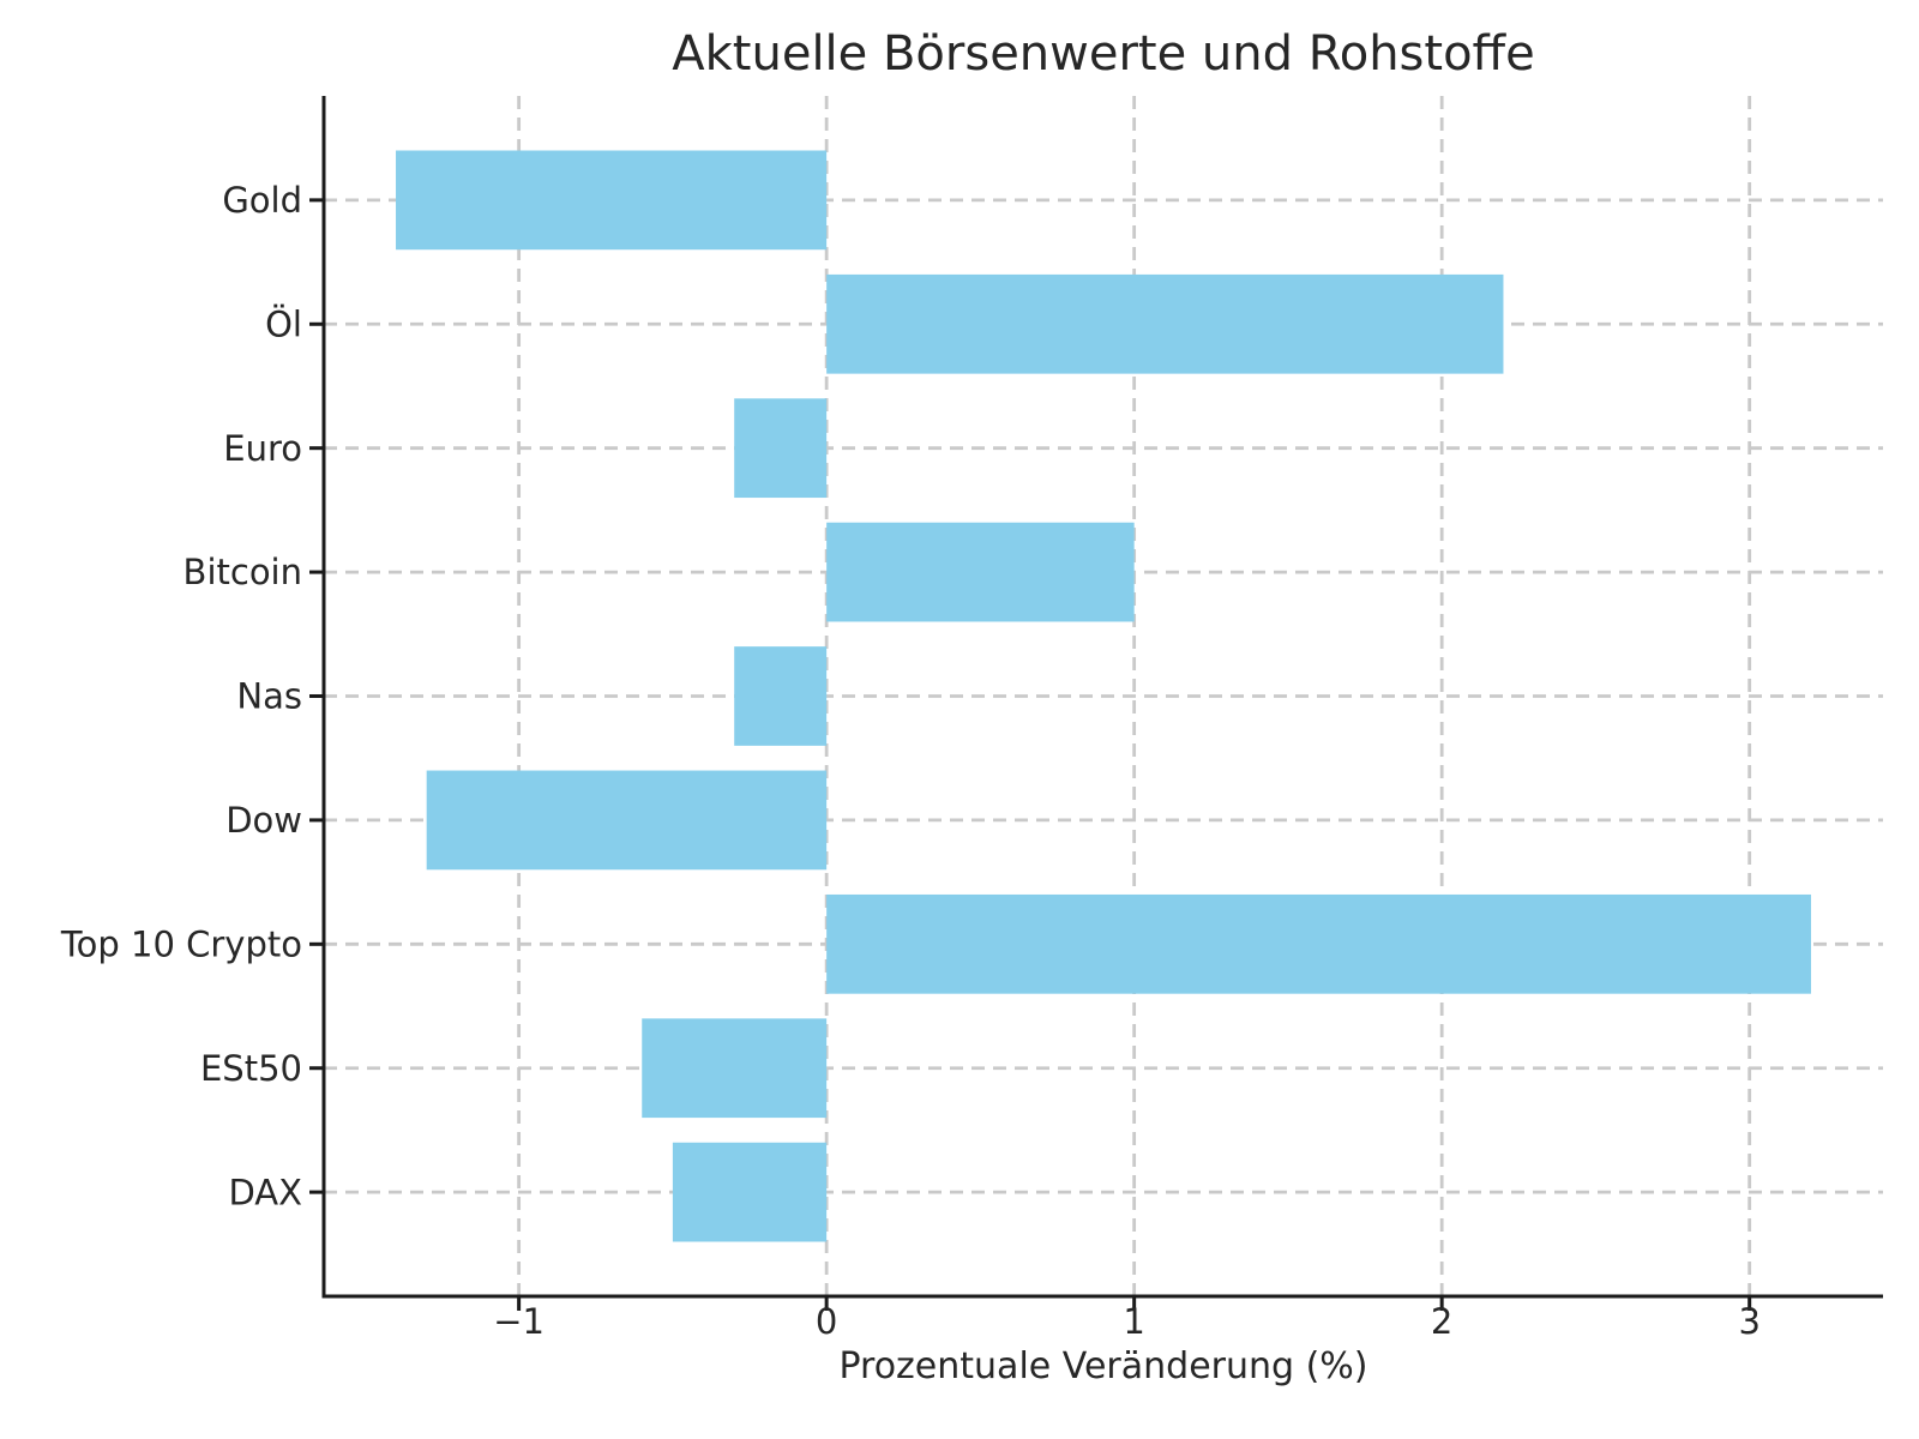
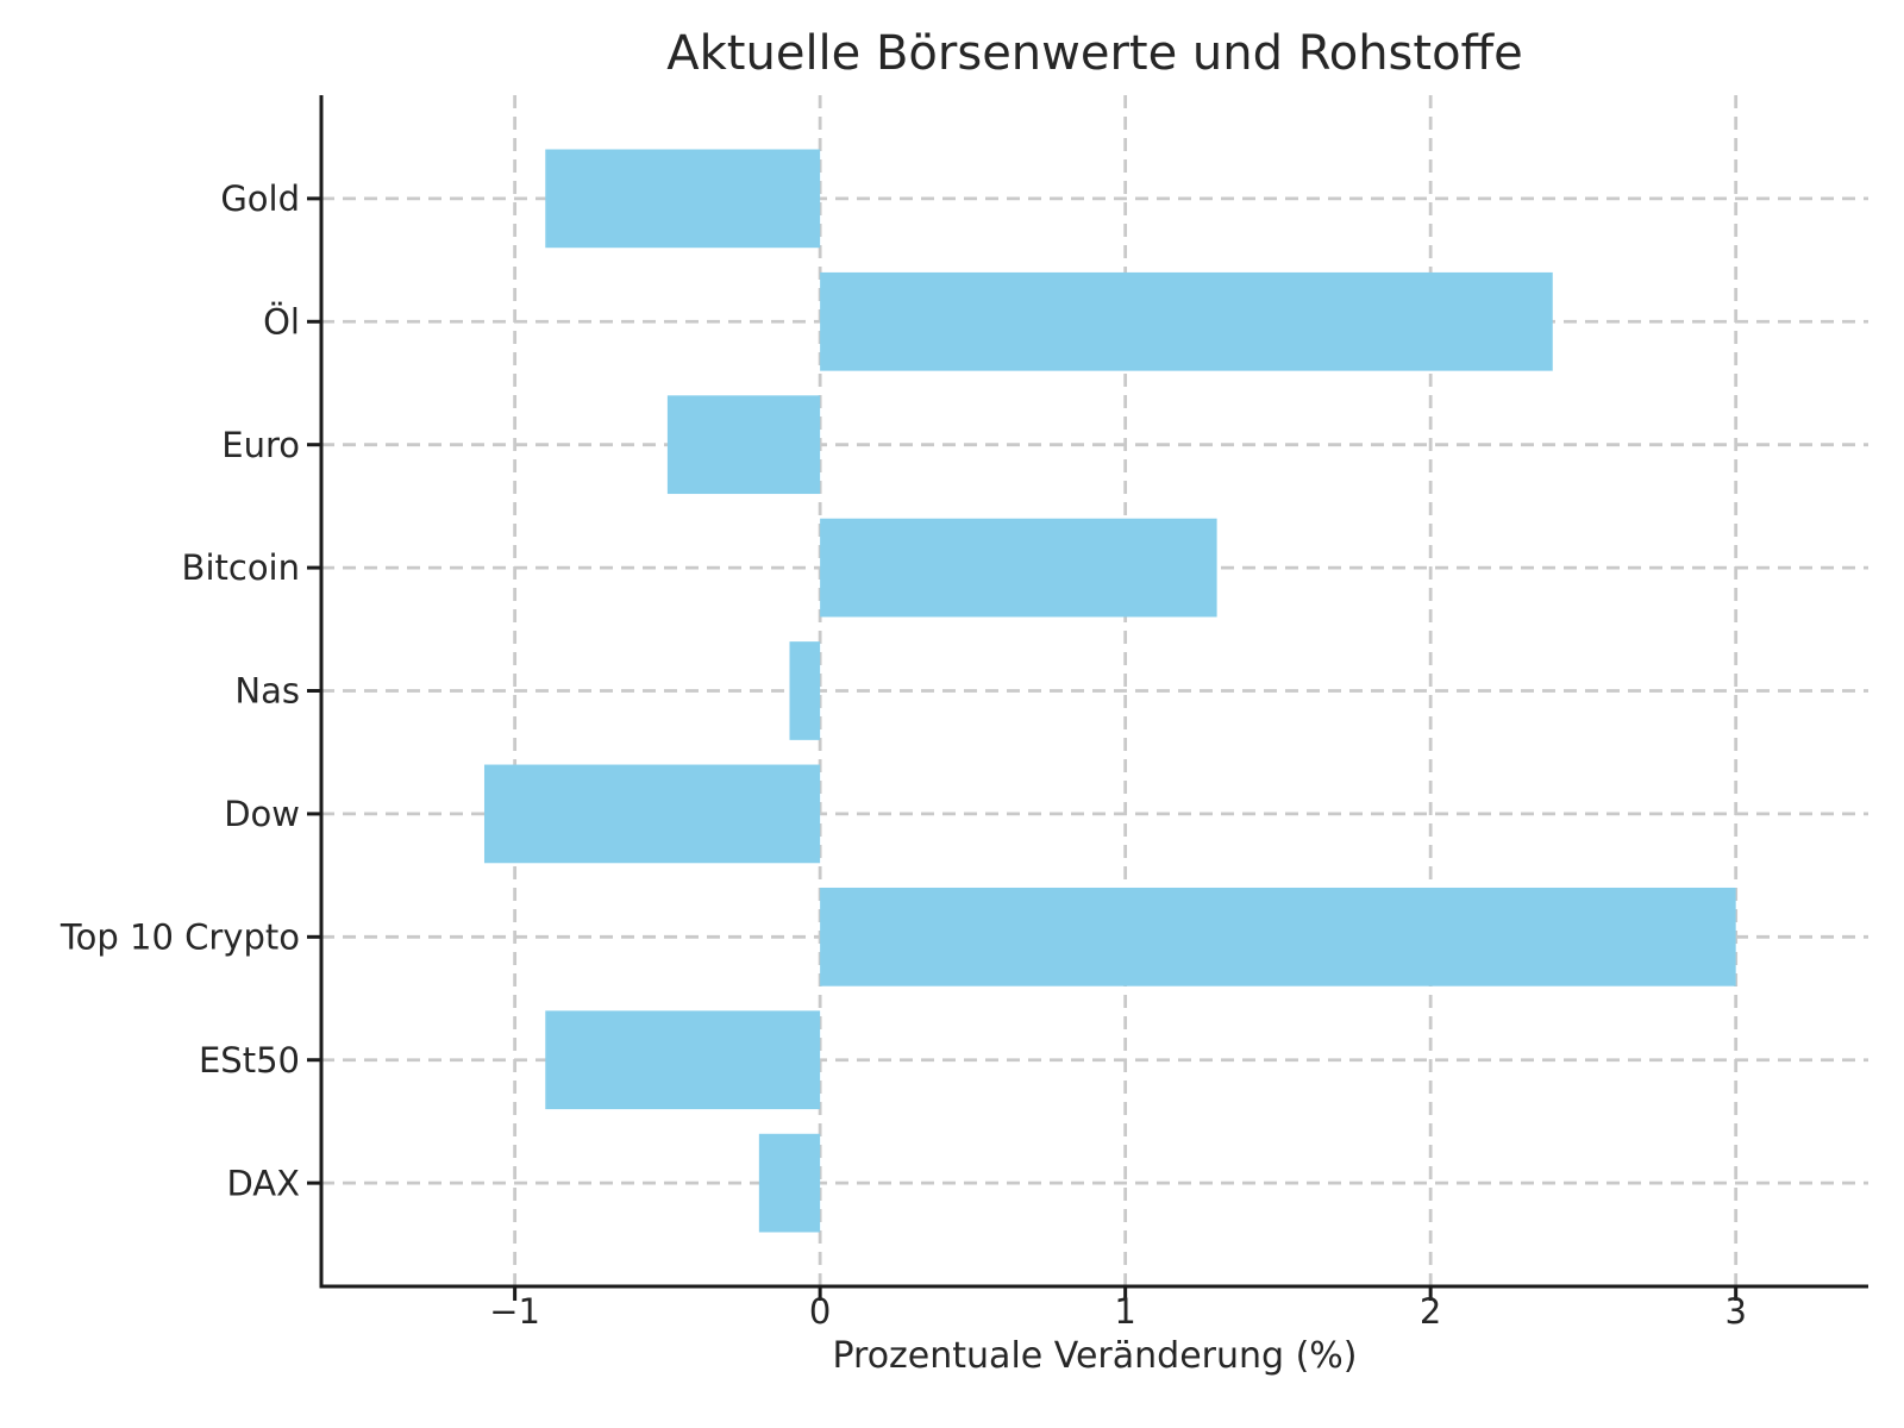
Gold: -1.4 -> -0.9
Öl: 2.2 -> 2.4
Euro: -0.3 -> -0.5
Bitcoin: 1.0 -> 1.3
Nas: -0.3 -> -0.1
Dow: -1.3 -> -1.1
Top 10 Crypto: 3.2 -> 3.0
ESt50: -0.6 -> -0.9
DAX: -0.5 -> -0.2
